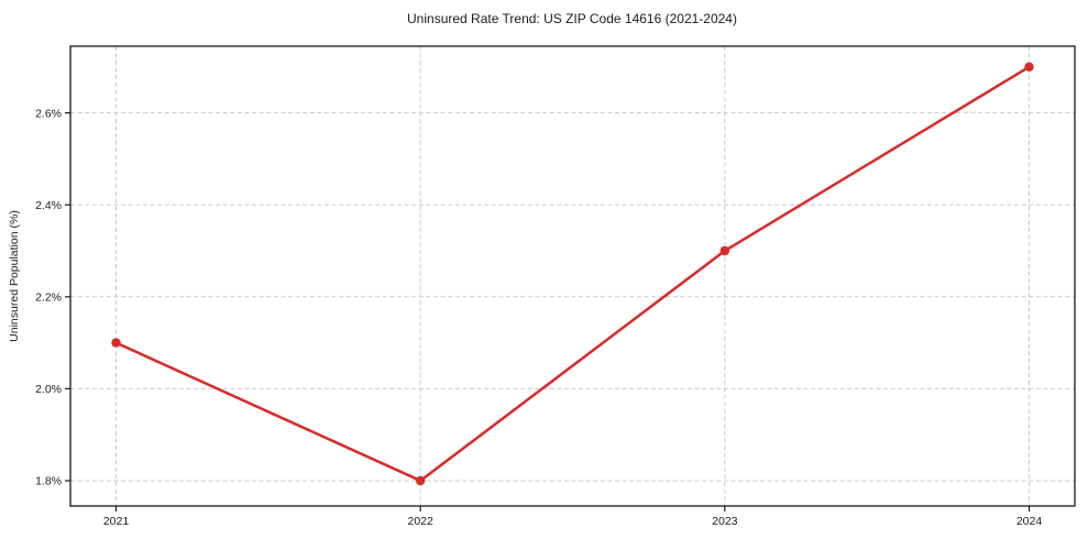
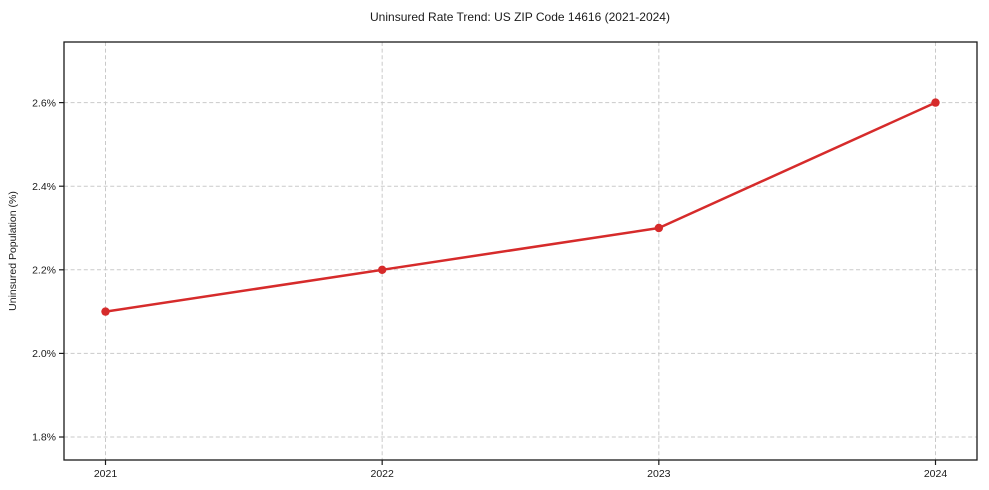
2022: 1.8% -> 2.2%
2024: 2.7% -> 2.6%
